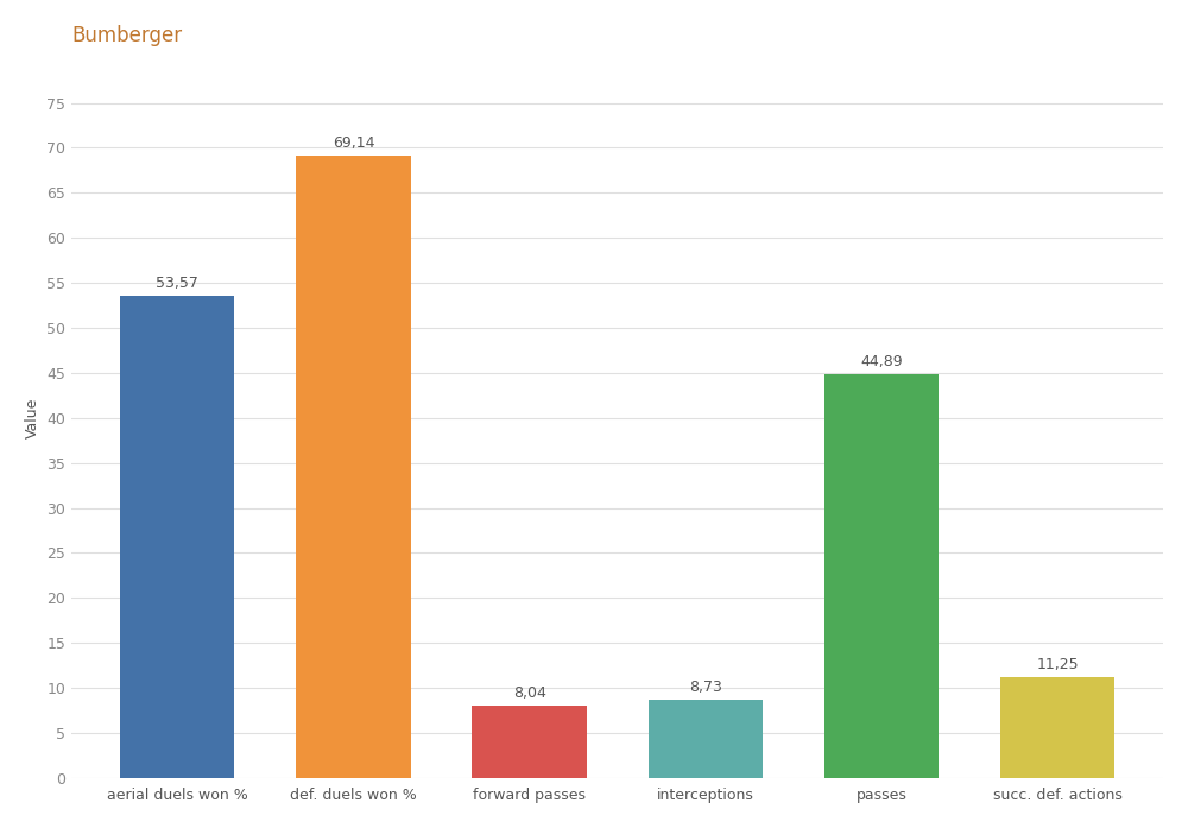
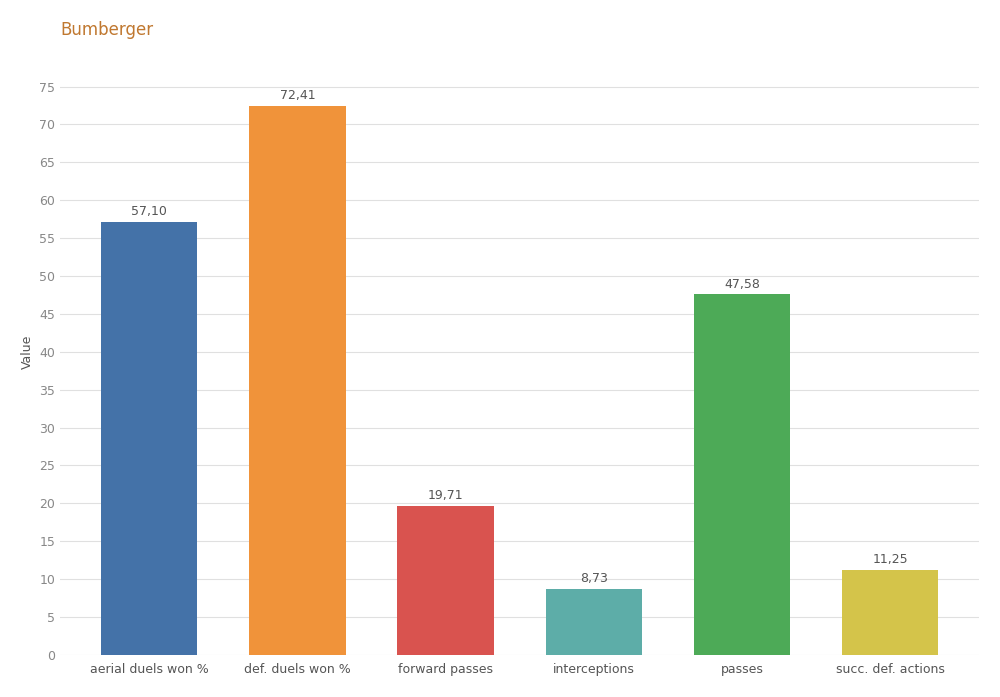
aerial duels won %: 53,57 -> 57,10
def. duels won %: 69,14 -> 72,41
forward passes: 8,04 -> 19,71
passes: 44,89 -> 47,58
